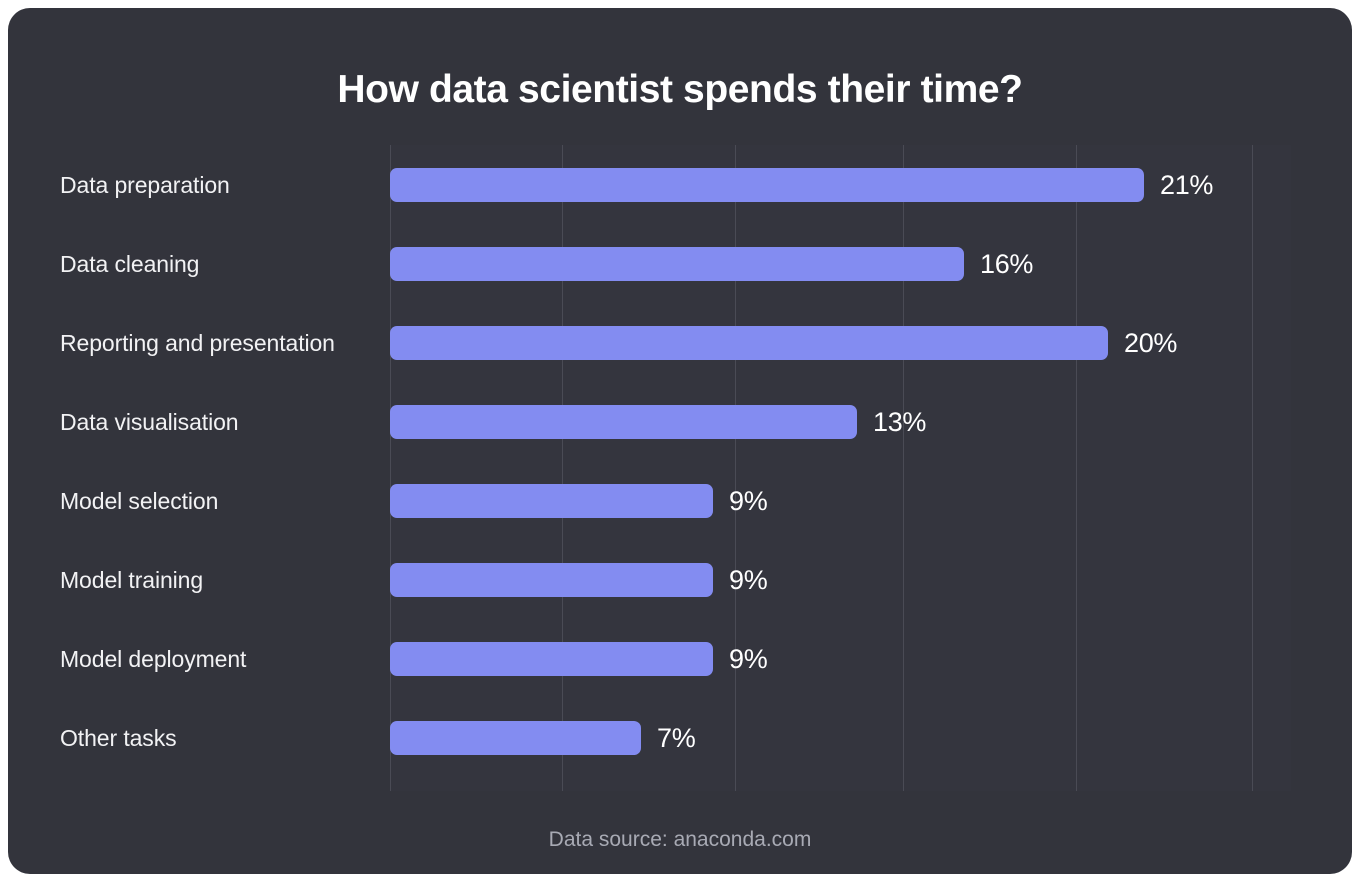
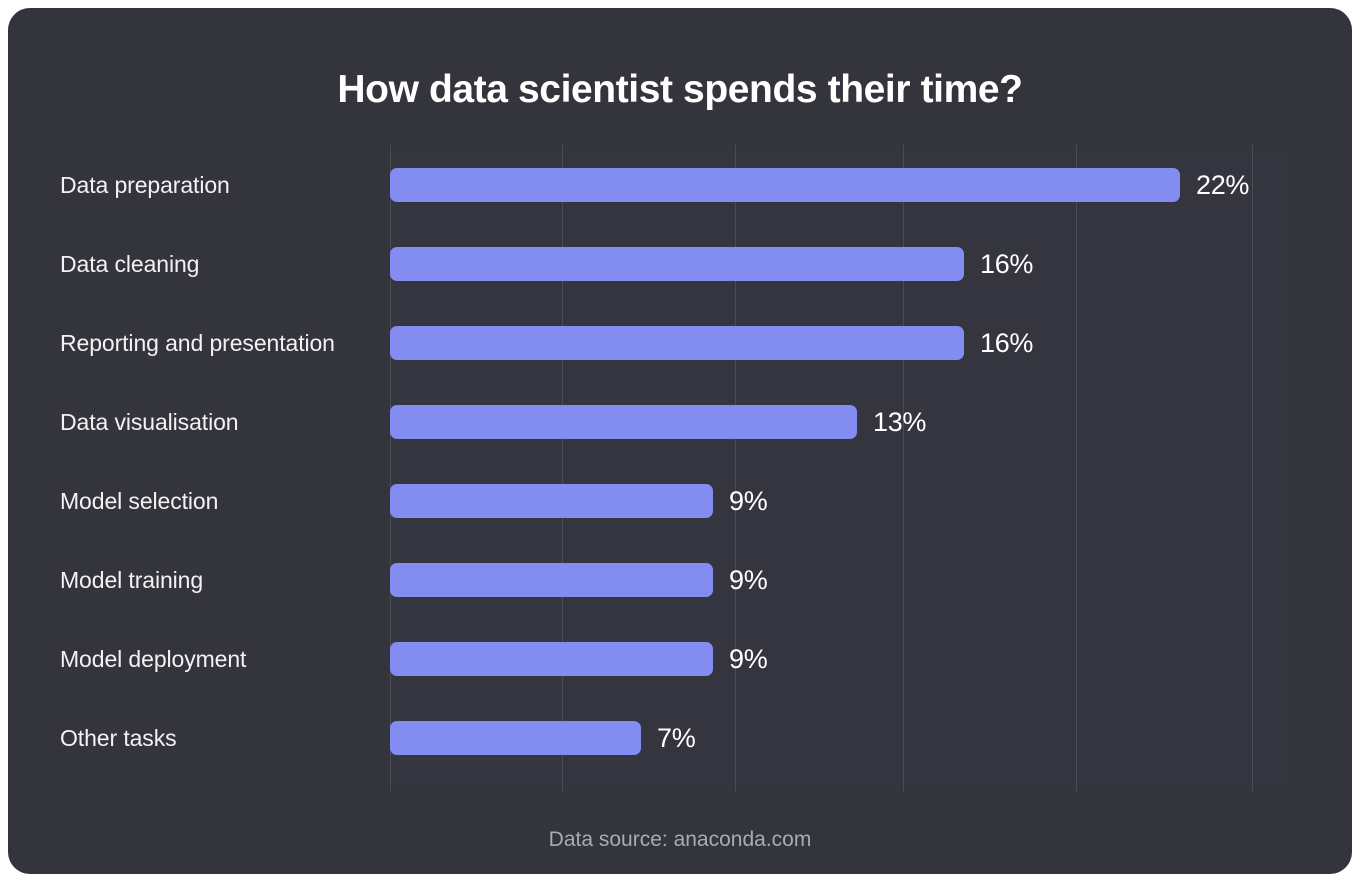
Data preparation: 21% -> 22%
Reporting and presentation: 20% -> 16%
